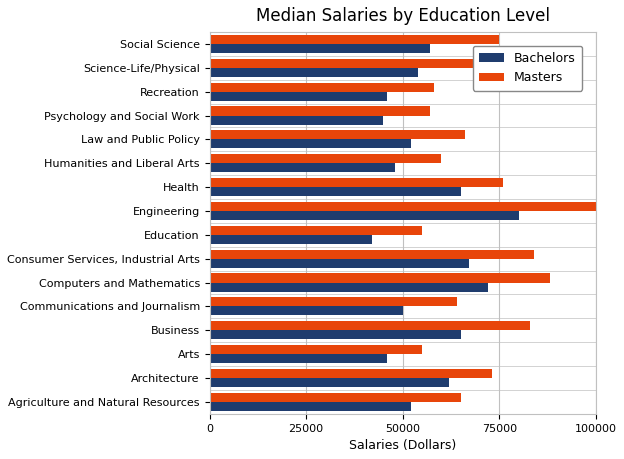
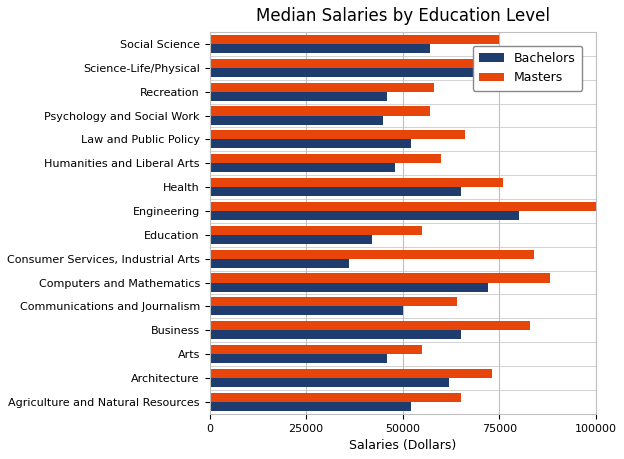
Bachelors/Science-Life/Physical: 54000 -> 69000
Bachelors/Consumer Services, Industrial Arts: 67000 -> 36000
